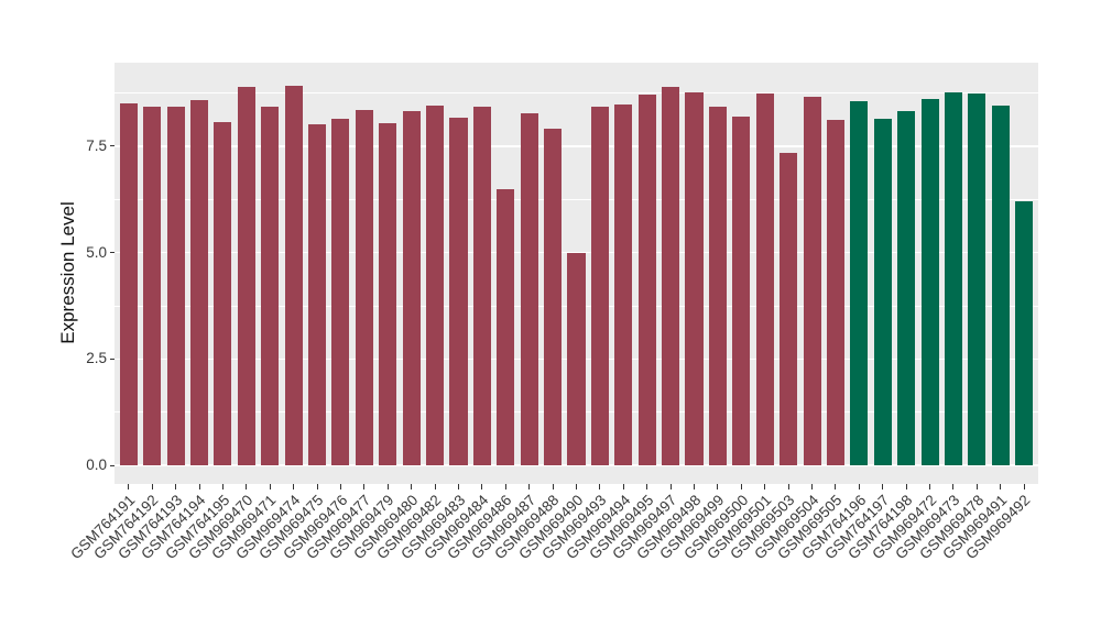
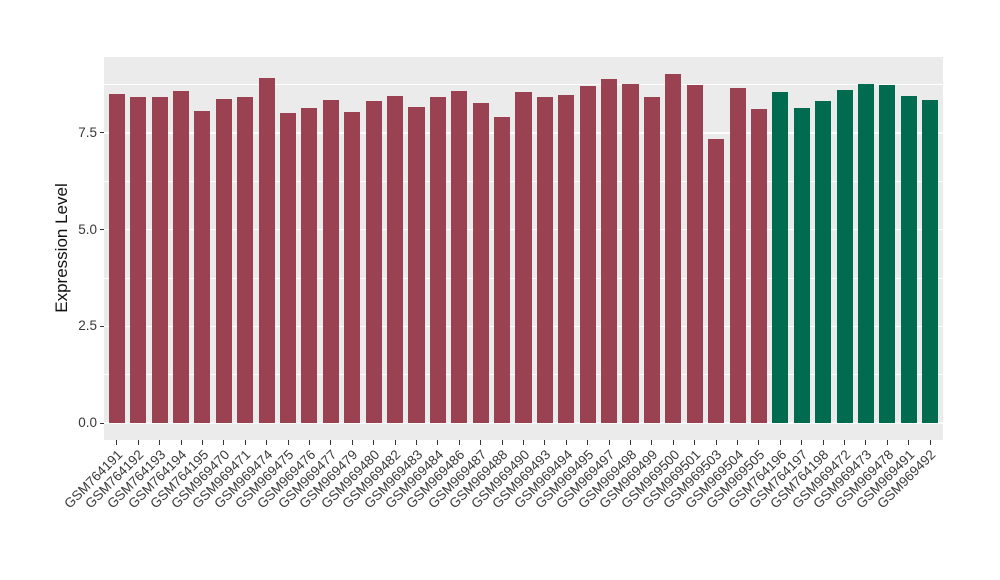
GSM969470: 8.9 -> 8.4
GSM969486: 6.5 -> 8.6
GSM969490: 5.0 -> 8.6
GSM969500: 8.2 -> 9.0
GSM969492: 6.2 -> 8.3
